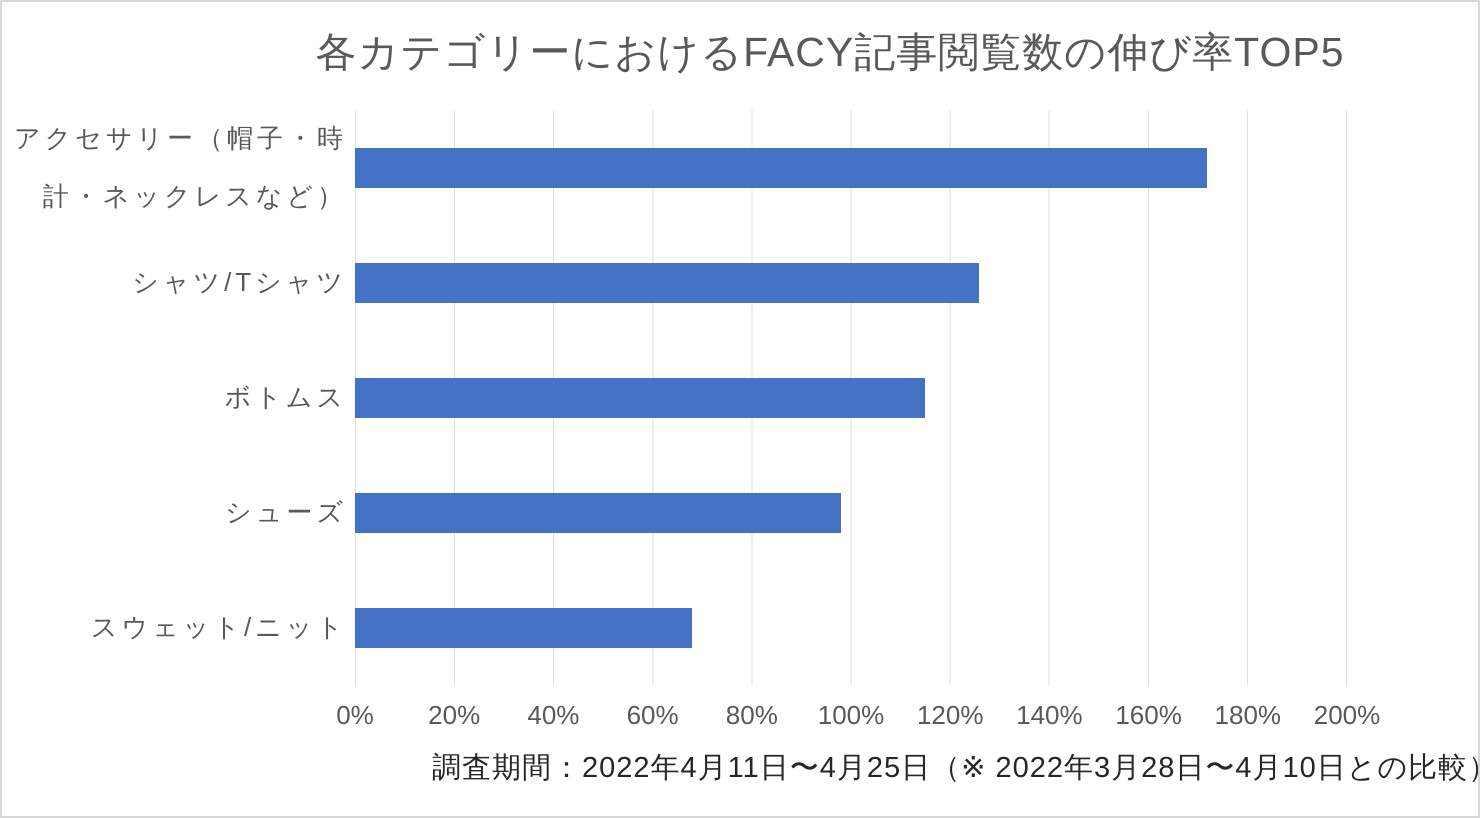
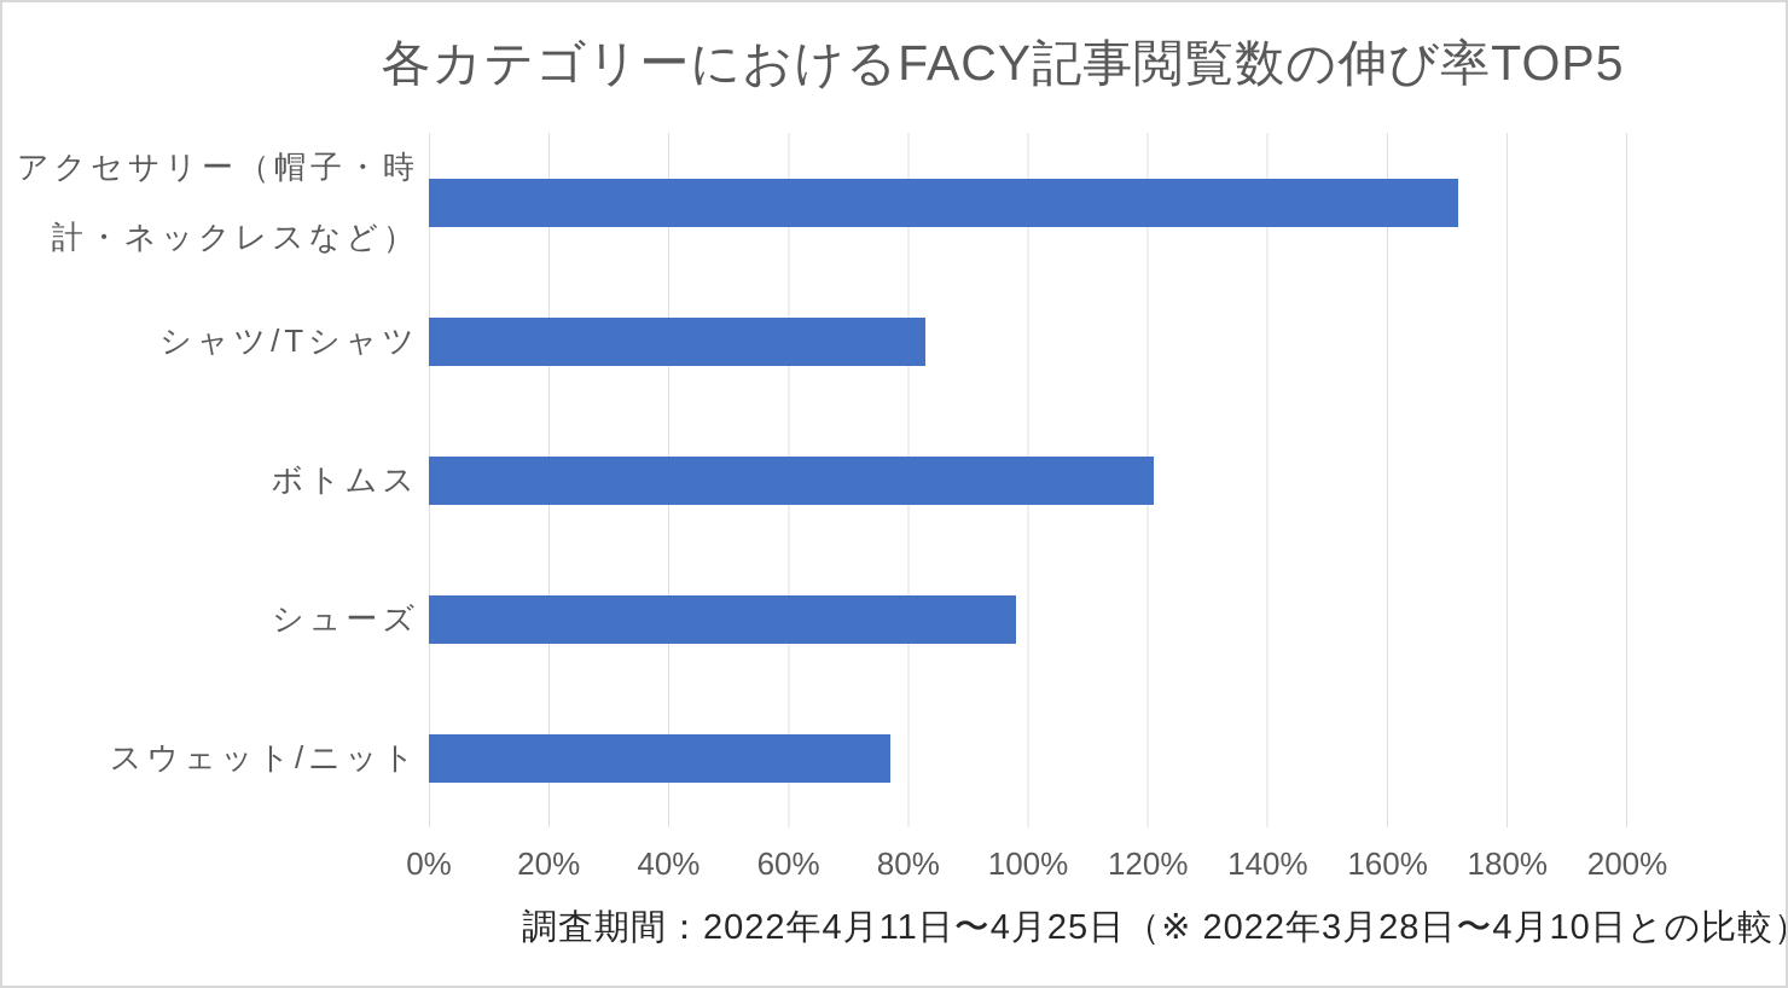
シャツ/Tシャツ: 126% -> 83%
ボトムス: 115% -> 121%
スウェット/ニット: 68% -> 77%
